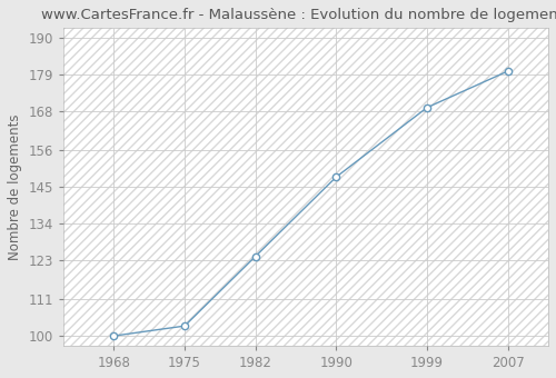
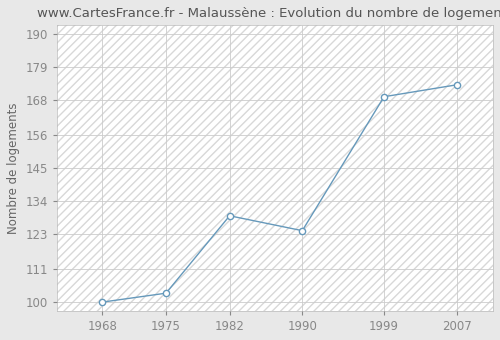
1982: 124 -> 129
1990: 148 -> 124
2007: 180 -> 173
